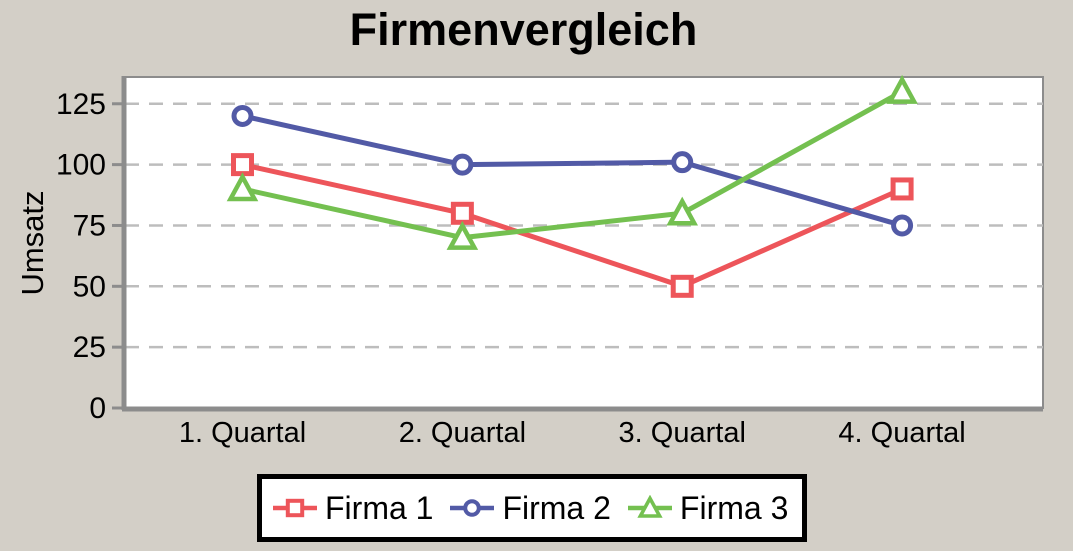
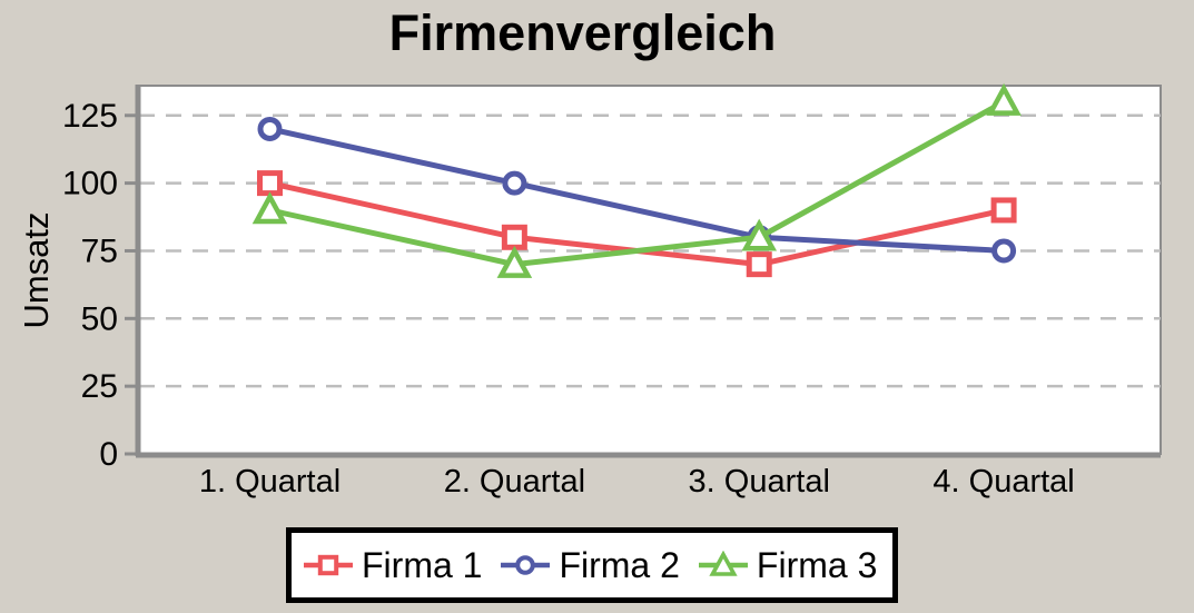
Firma 1/3. Quartal: 50 -> 70
Firma 2/3. Quartal: 101 -> 80
